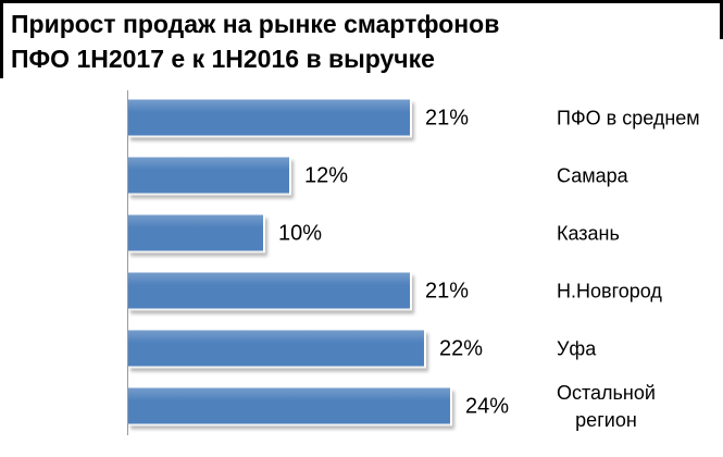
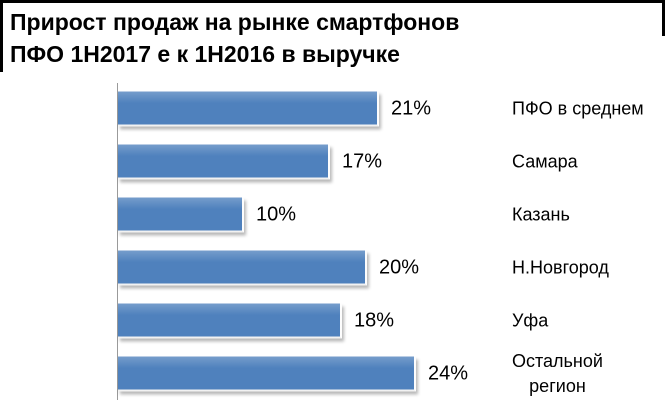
Самара: 12% -> 17%
Н.Новгород: 21% -> 20%
Уфа: 22% -> 18%
